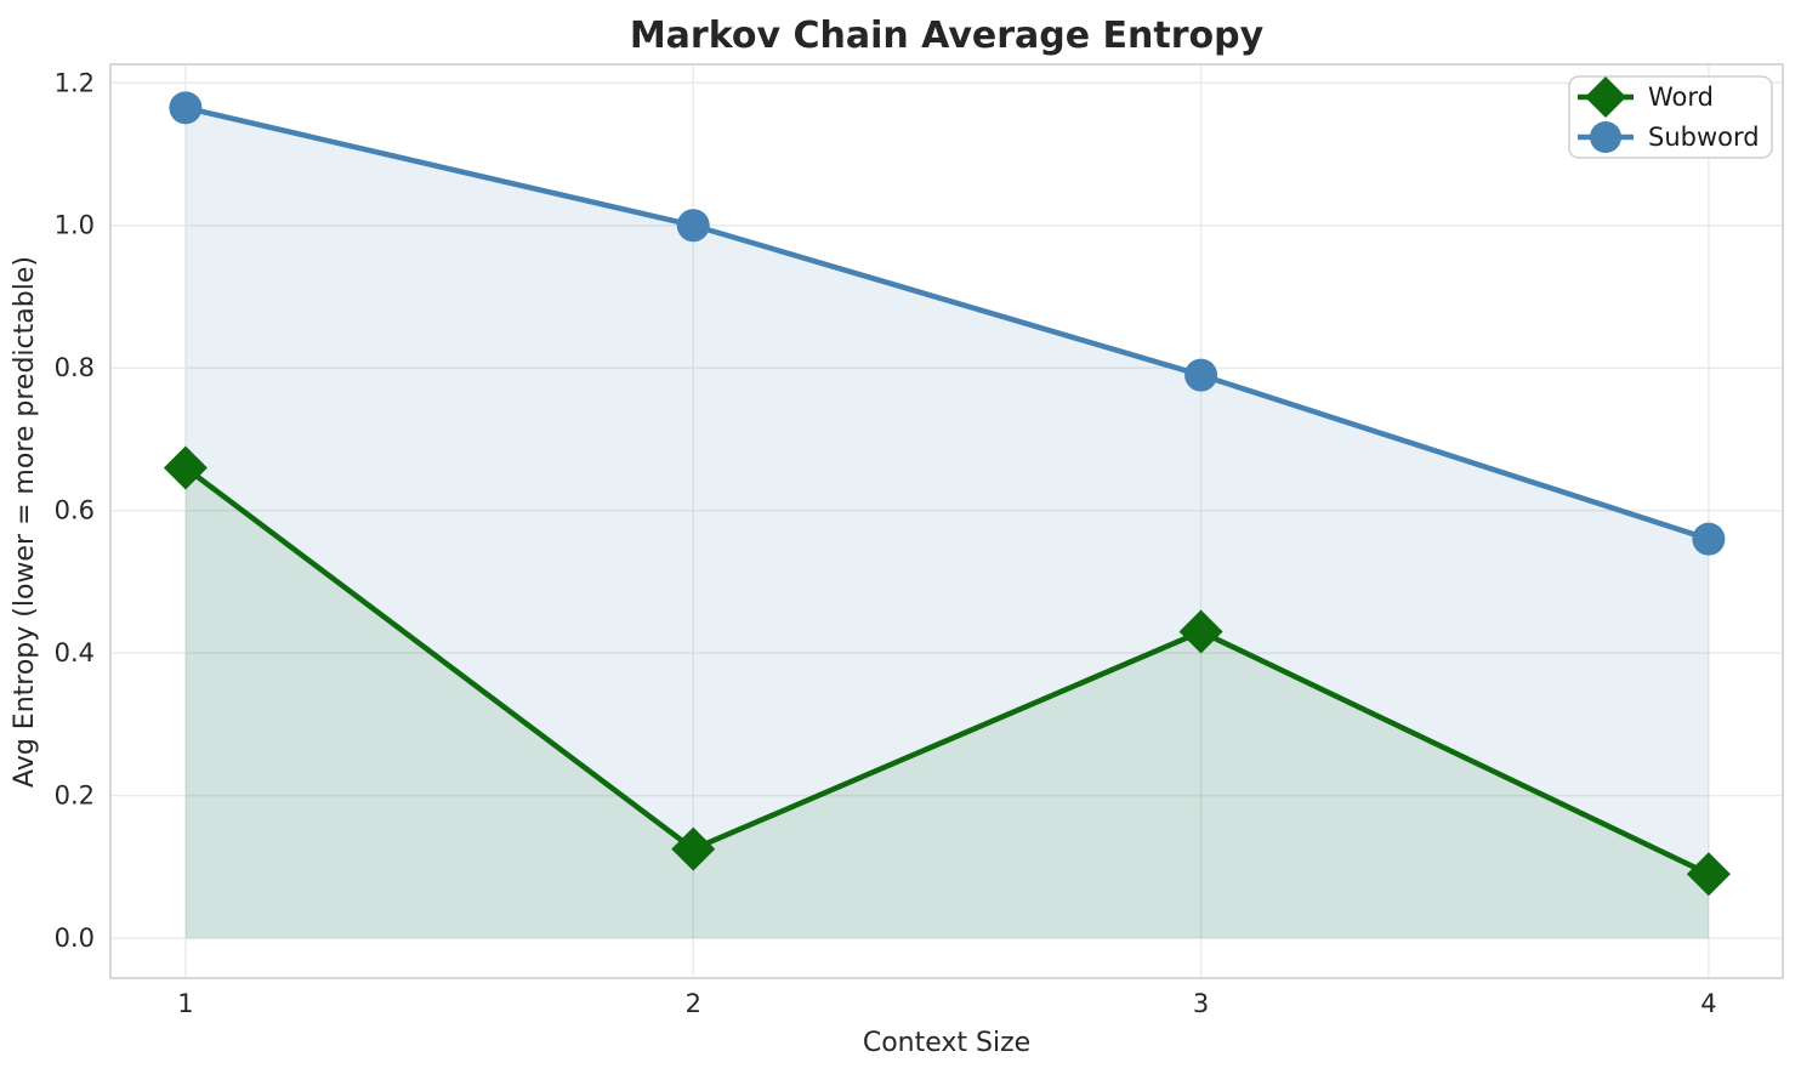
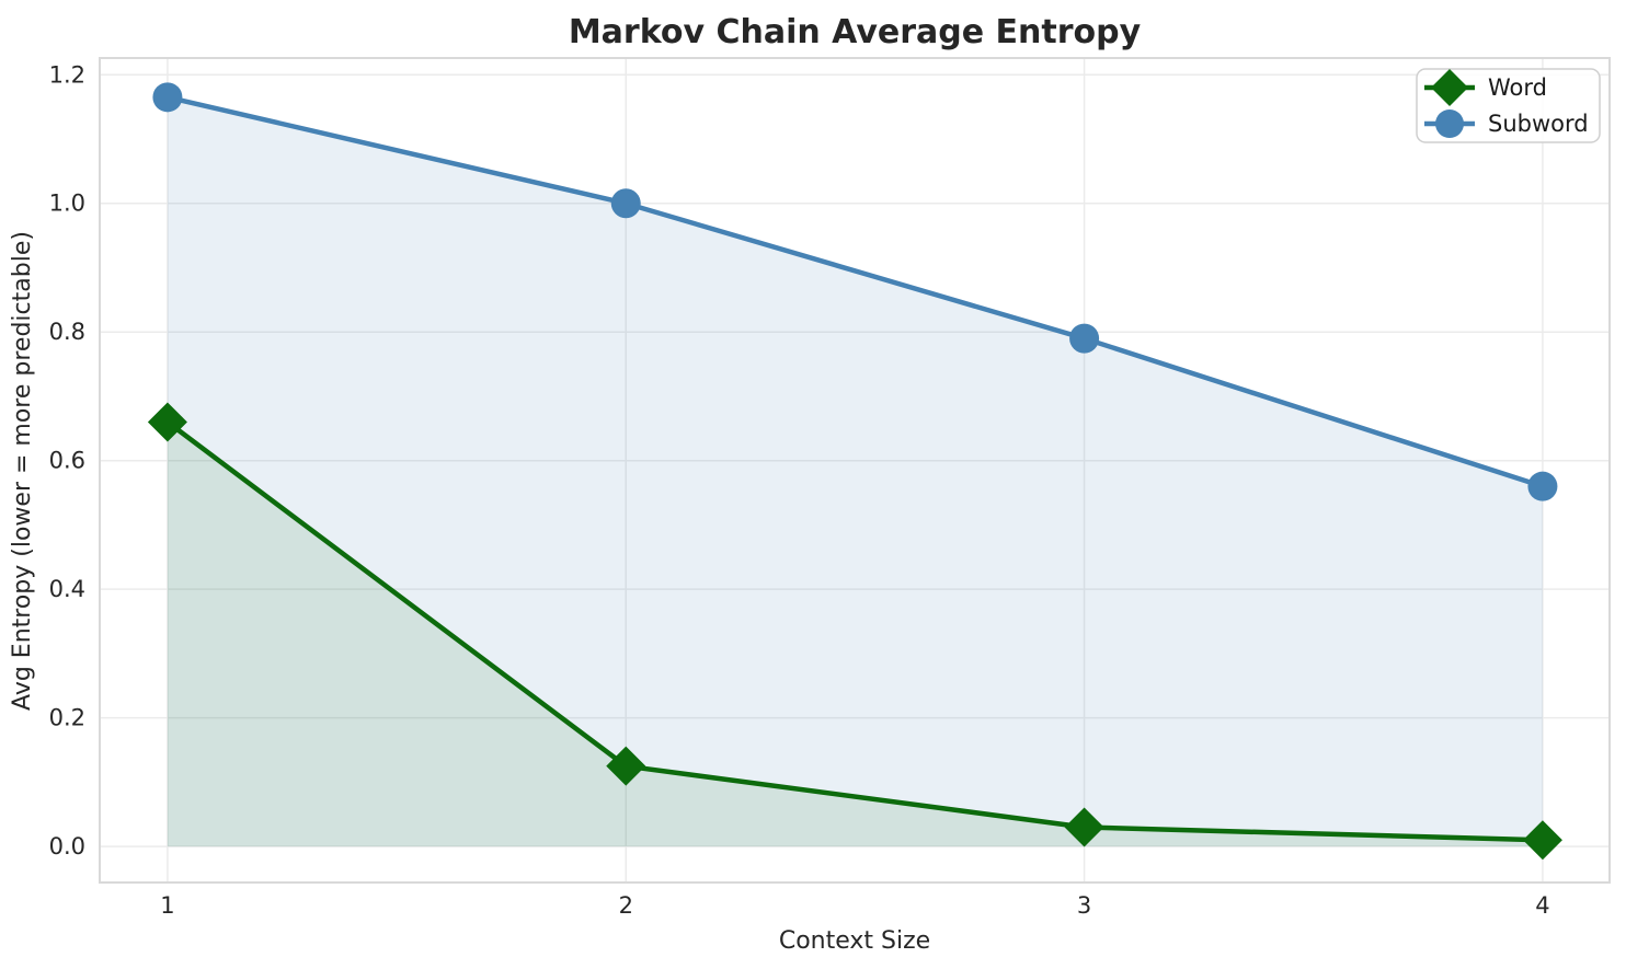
Word/3: 0.43 -> 0.03
Word/4: 0.09 -> 0.01
